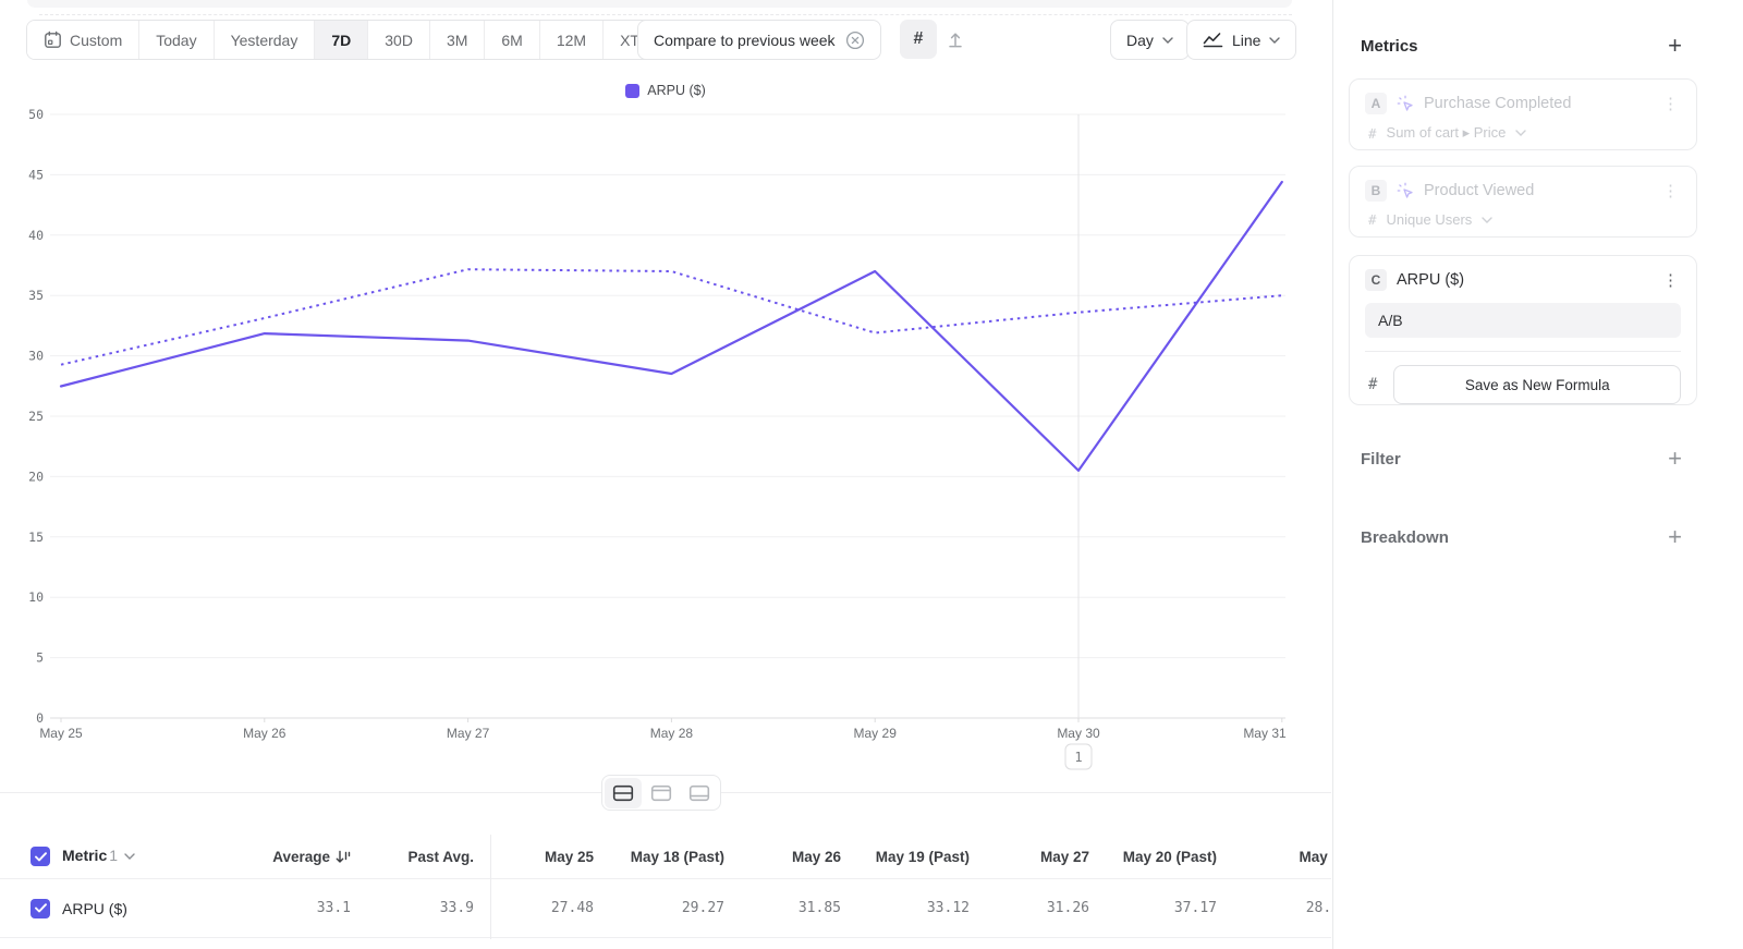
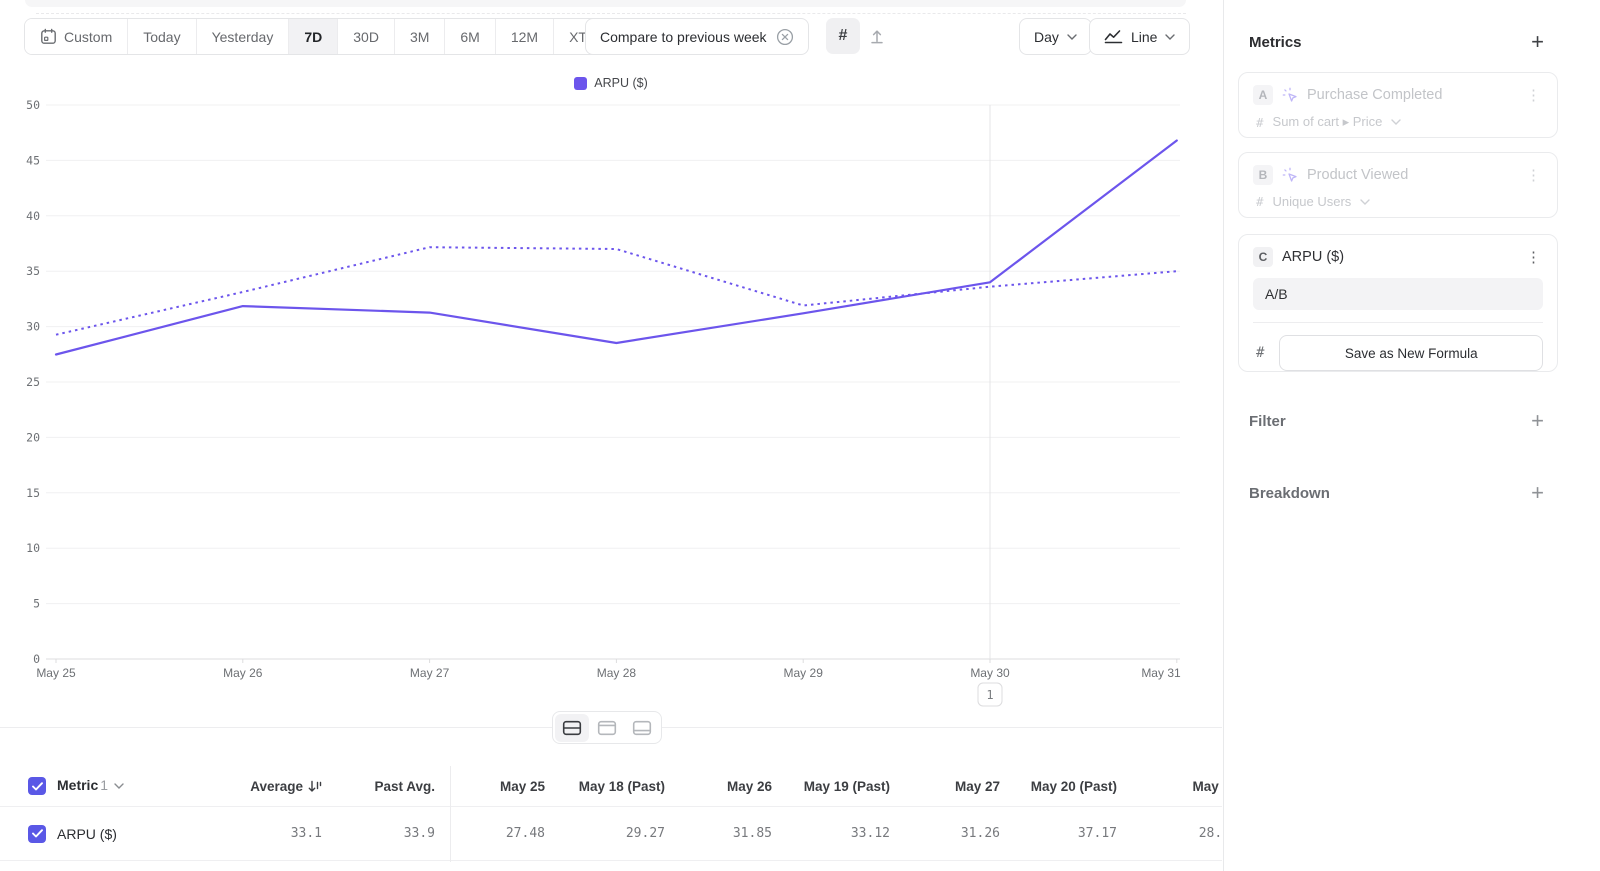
ARPU ($)/May 29: 37.0 -> 31.2
ARPU ($)/May 30: 20.5 -> 34.0
ARPU ($)/May 31: 44.4 -> 46.8
